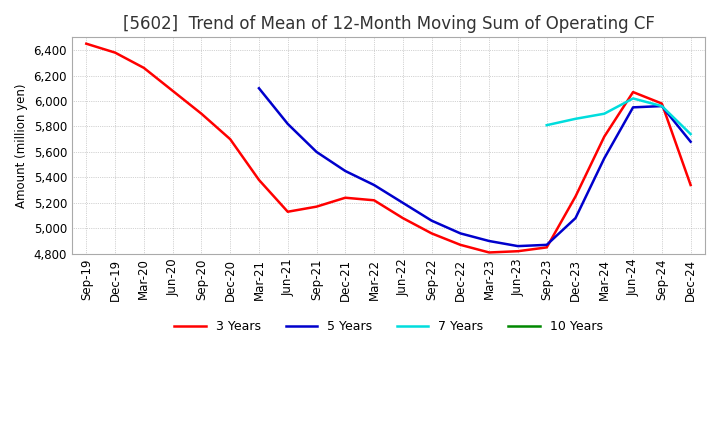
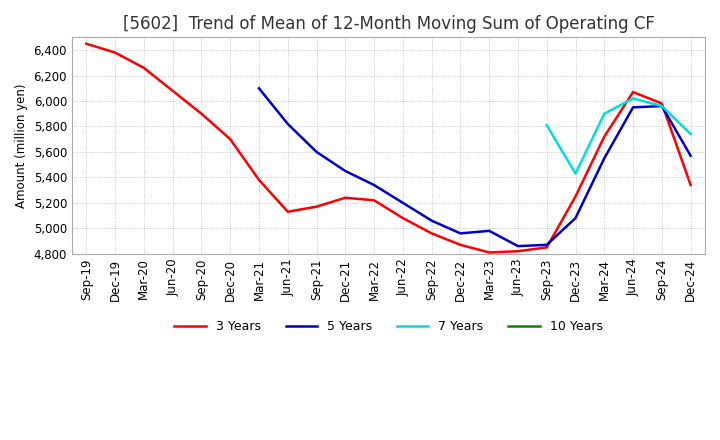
5 Years/Mar-23: 4,900 -> 4,980
7 Years/Dec-23: 5,860 -> 5,430
5 Years/Dec-24: 5,680 -> 5,570
